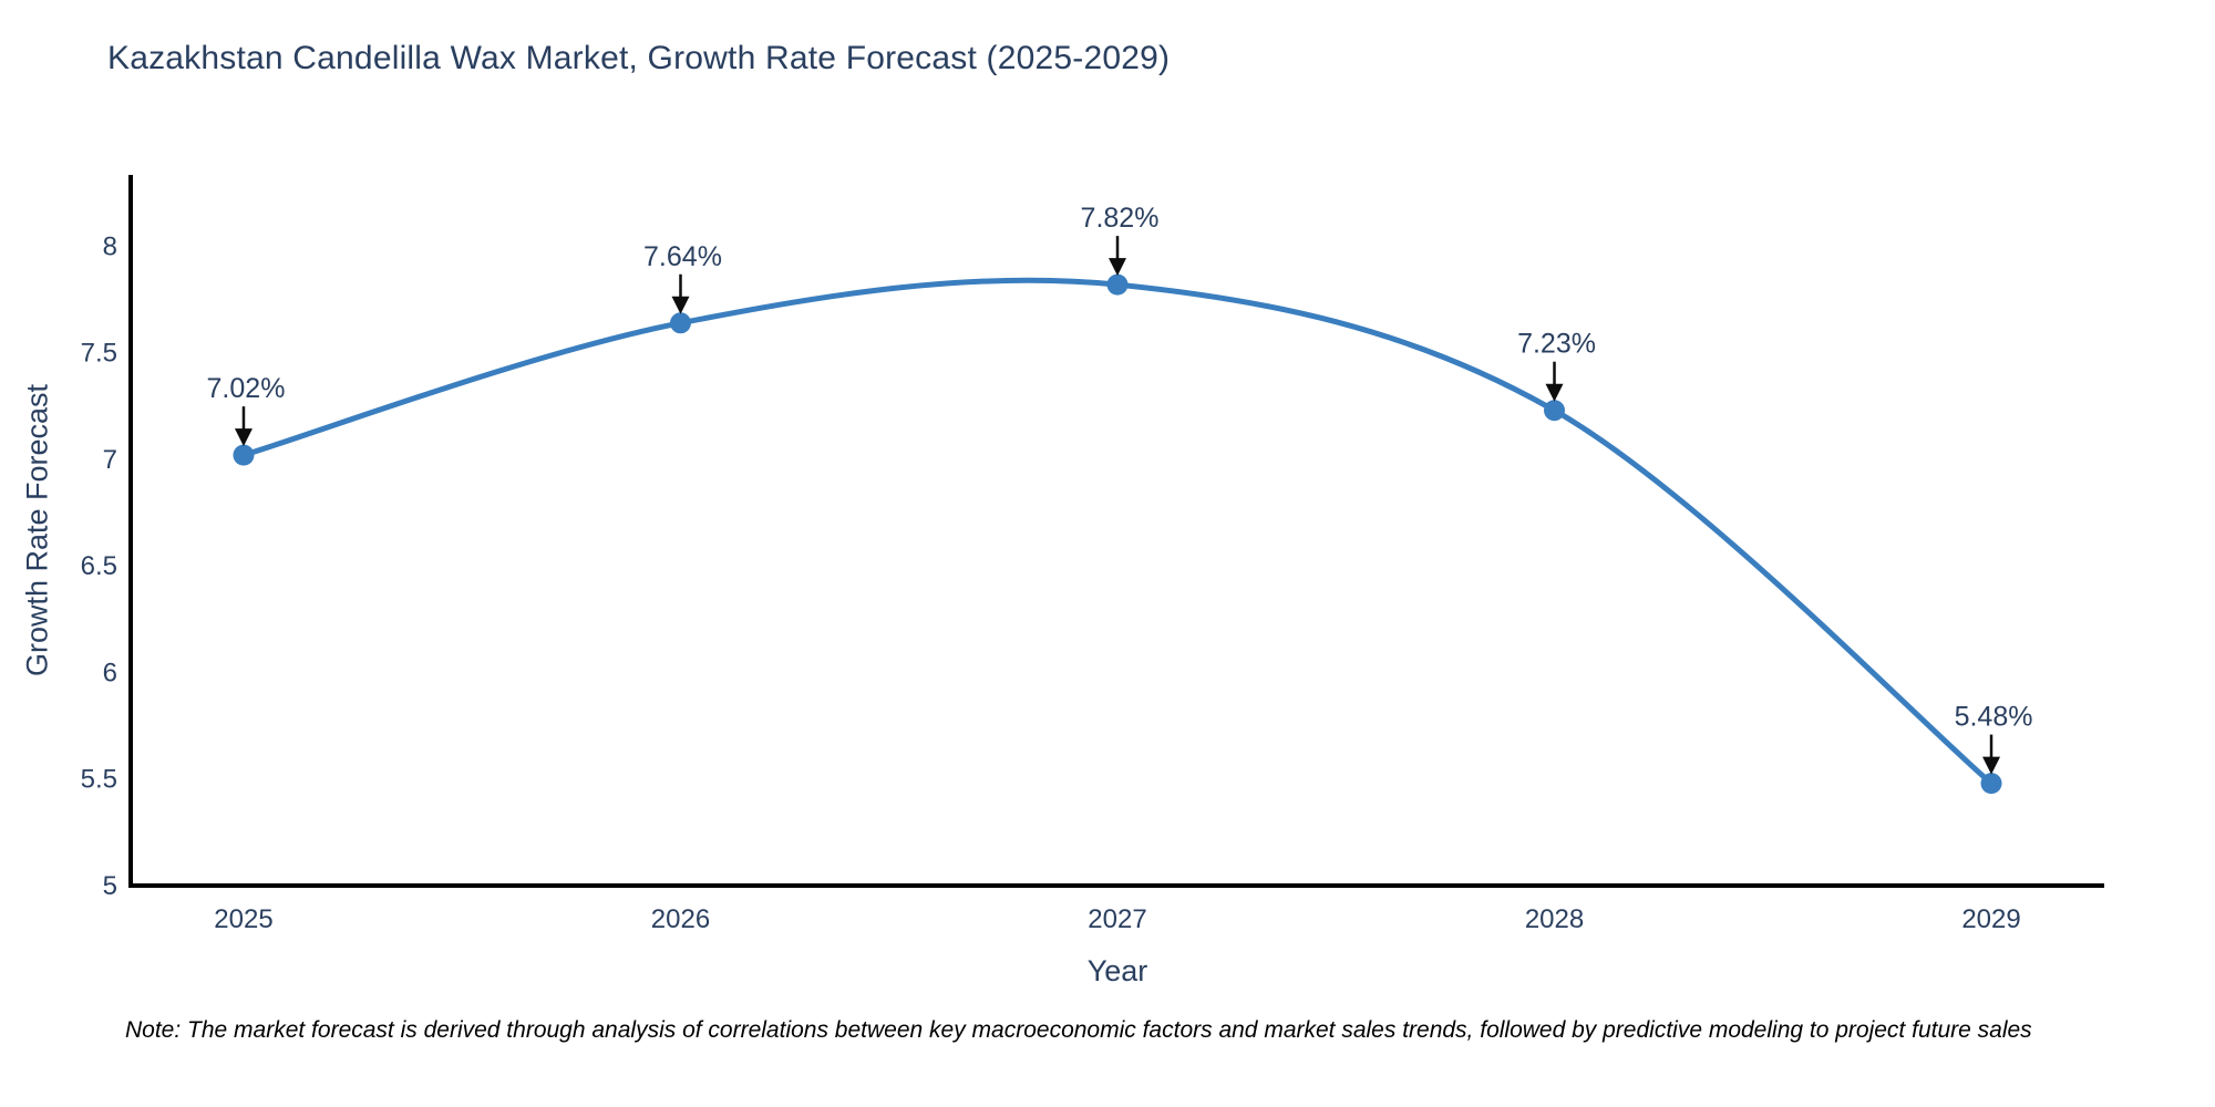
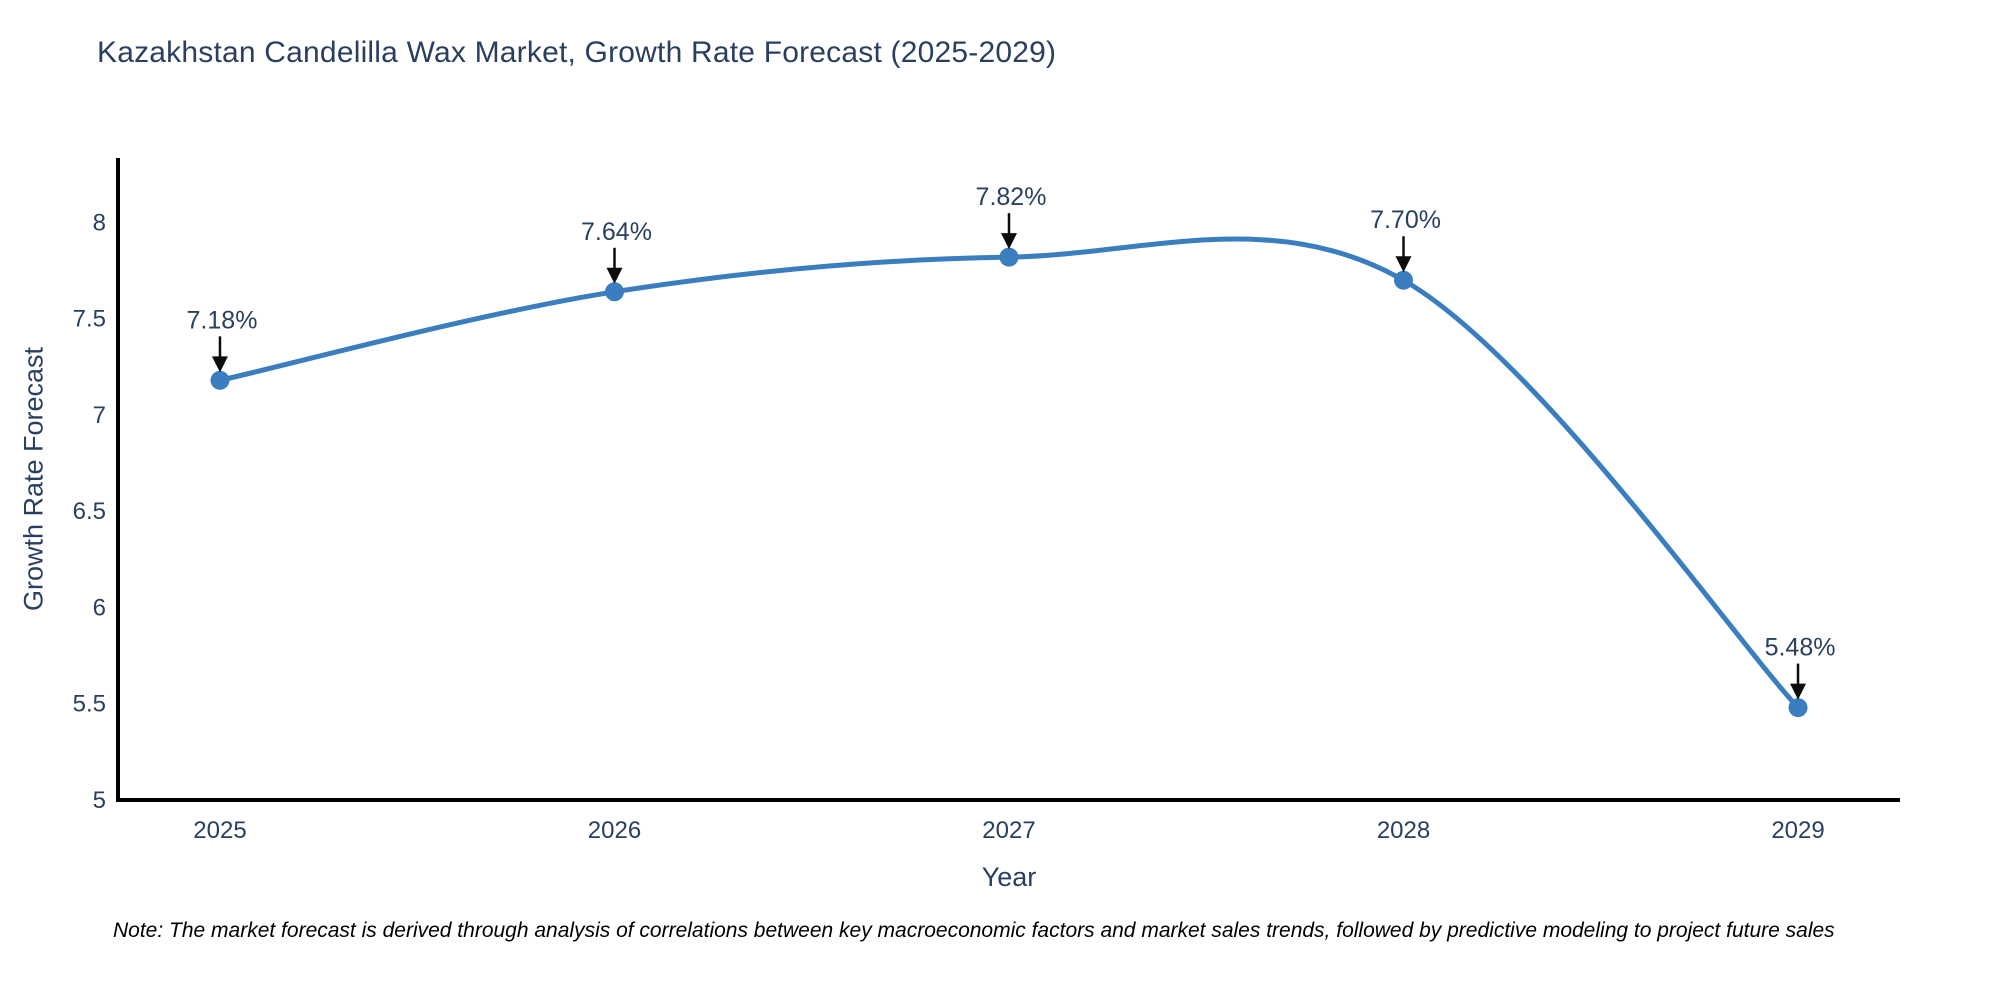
2025: 7.02% -> 7.18%
2028: 7.23% -> 7.70%
